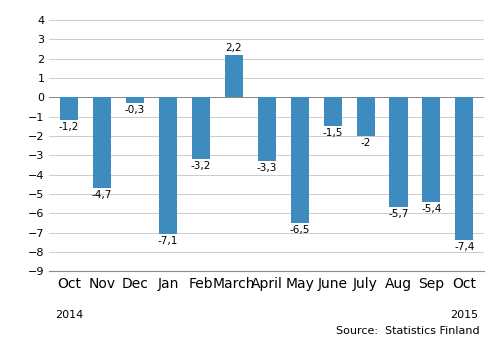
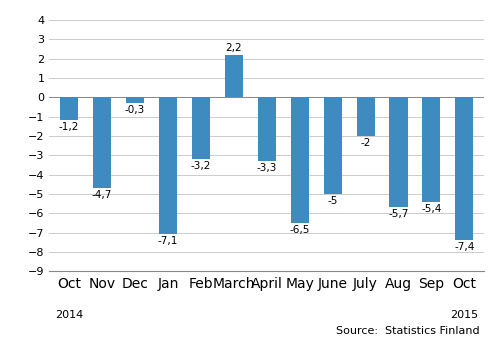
June: -1,5 -> -5
